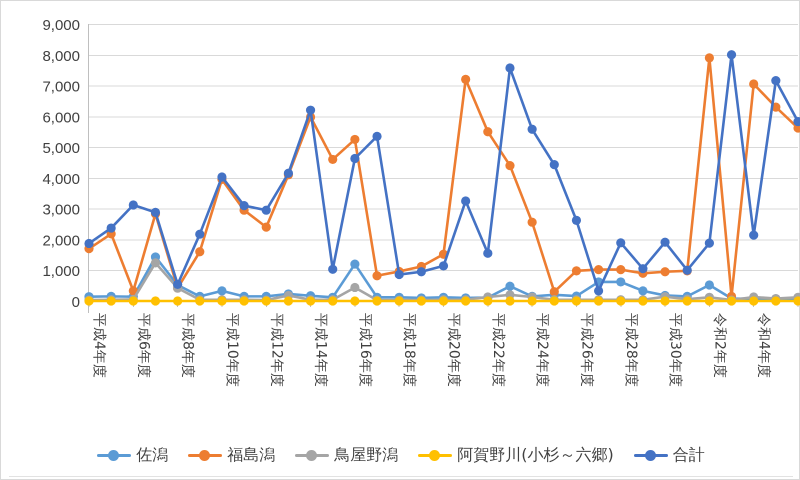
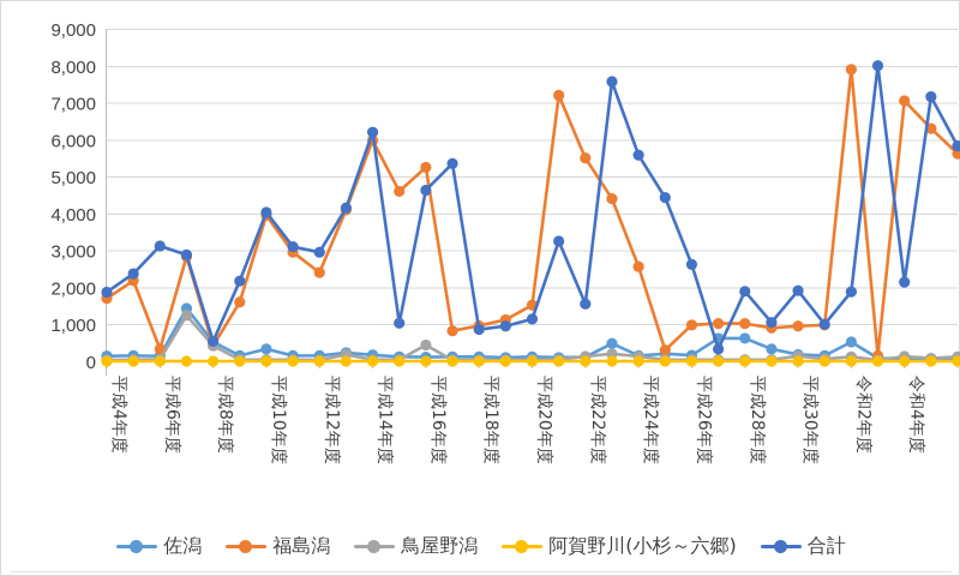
佐潟/平成16年度: 1200 -> 100
